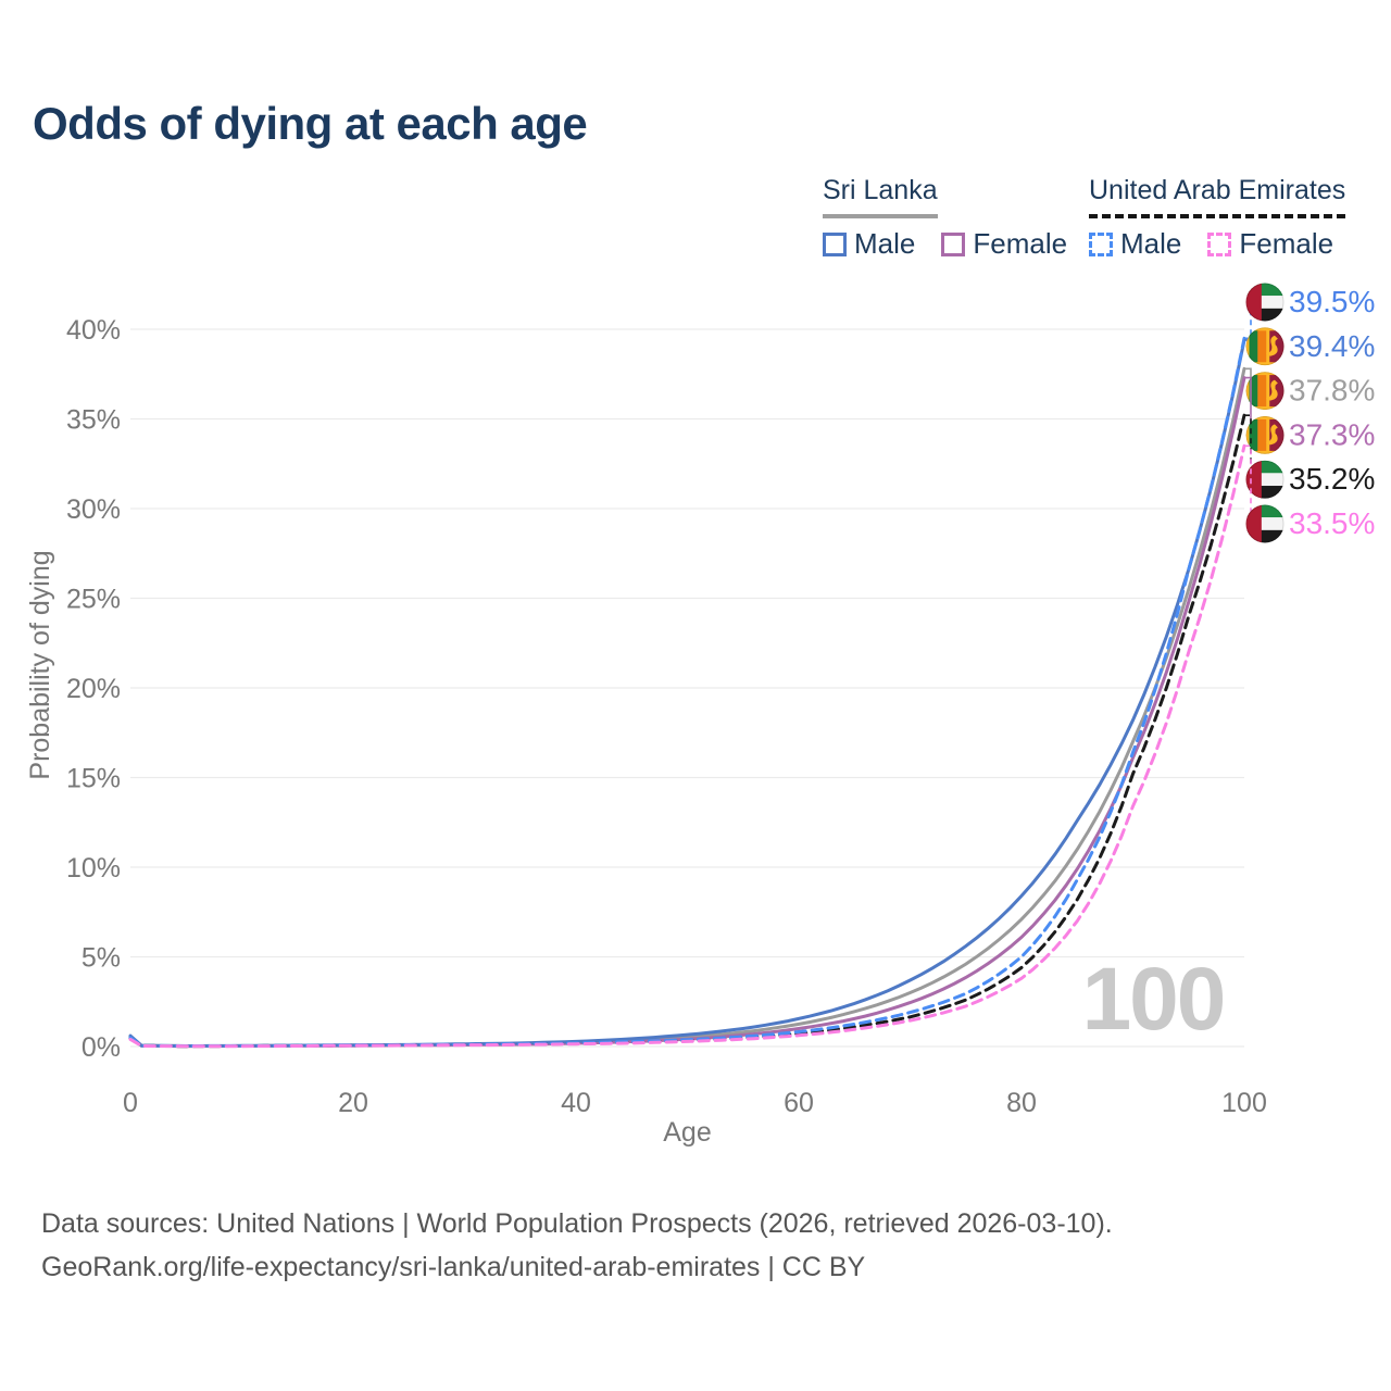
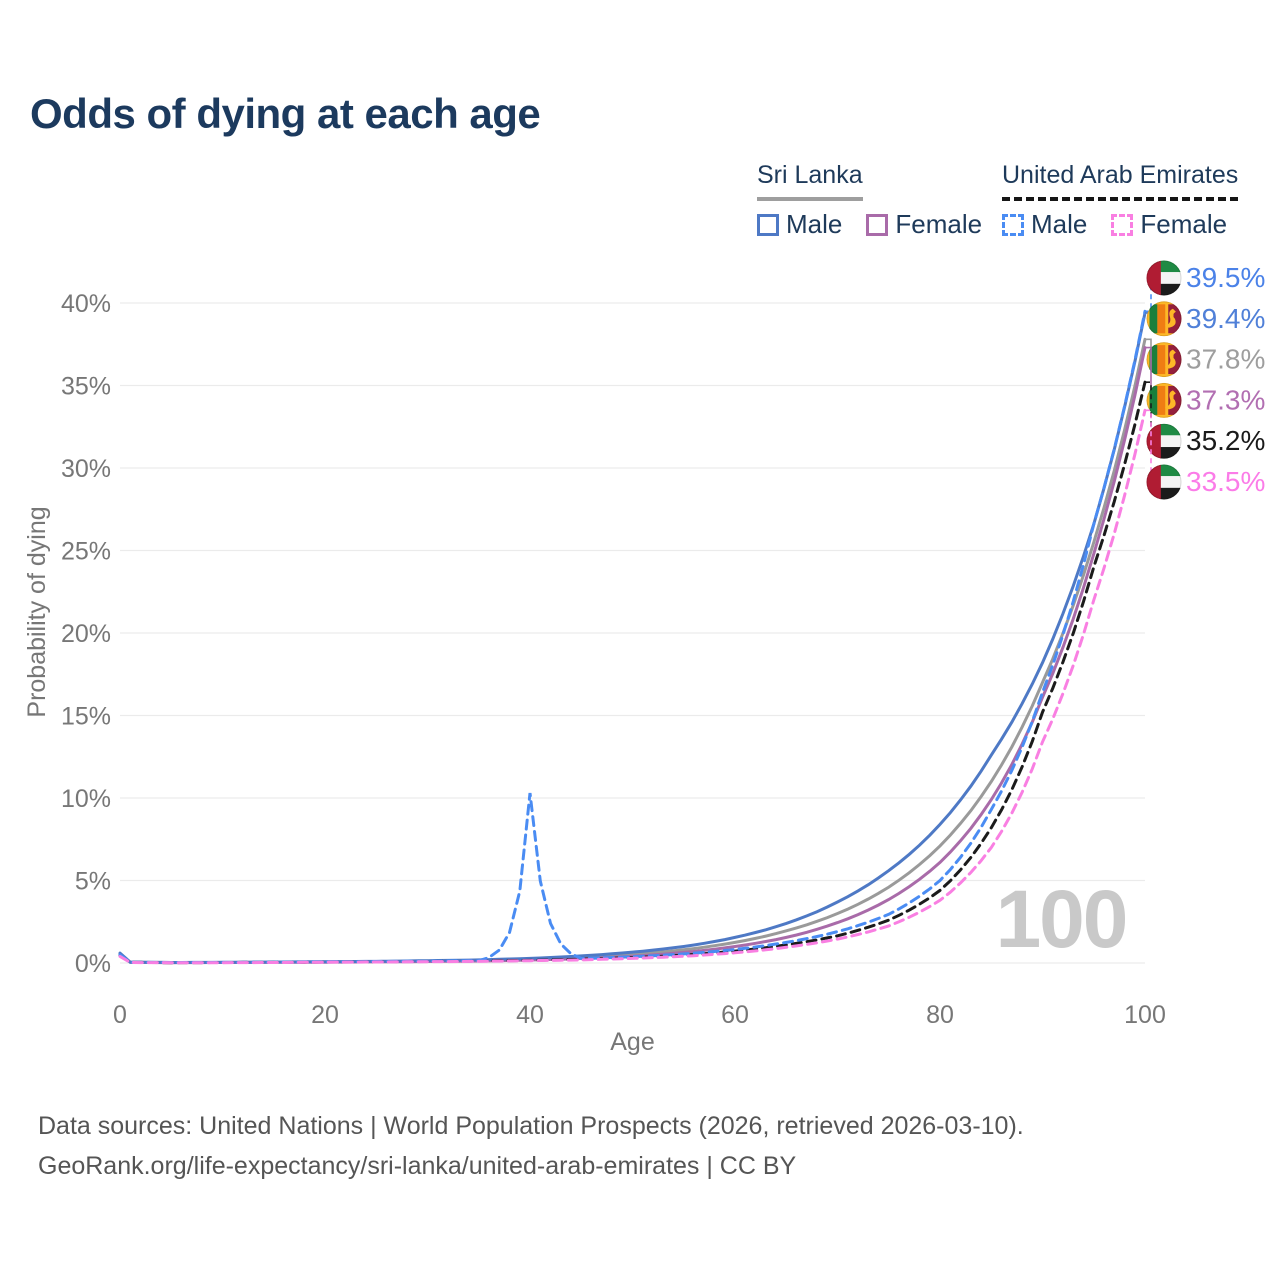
United Arab Emirates Male/40: 0.2% -> 10.3%
